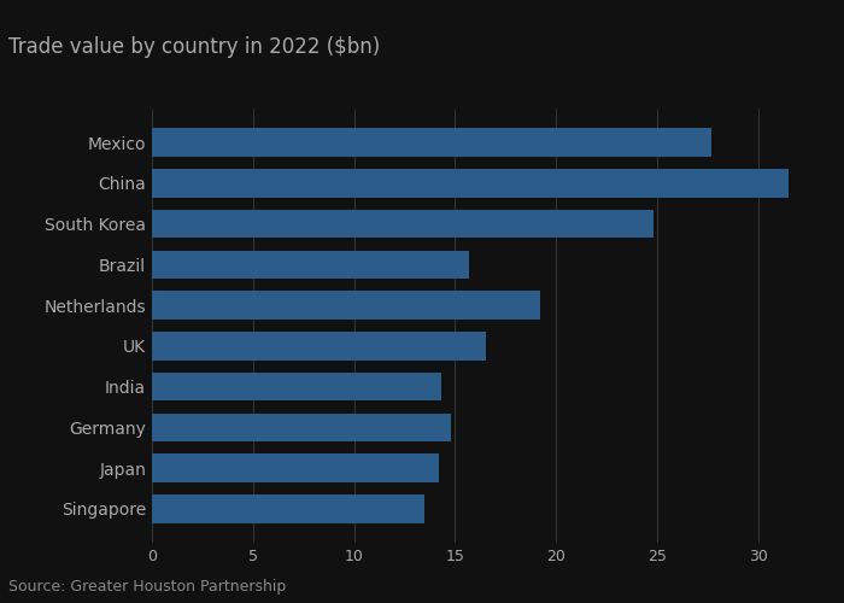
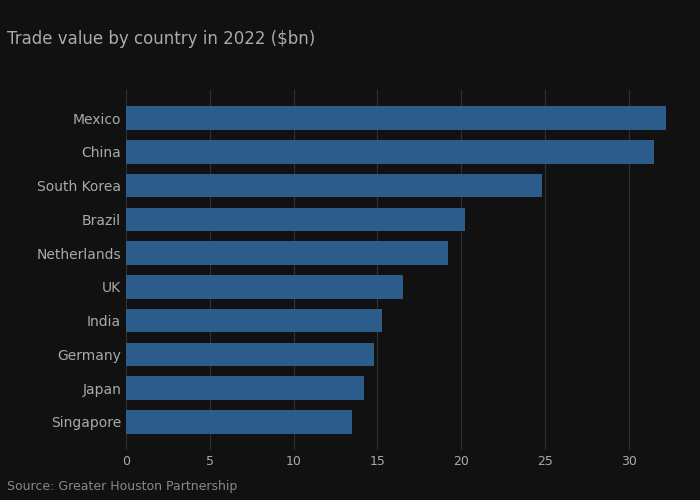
Mexico: 27.7 -> 32.2
Brazil: 15.7 -> 20.2
India: 14.3 -> 15.3
